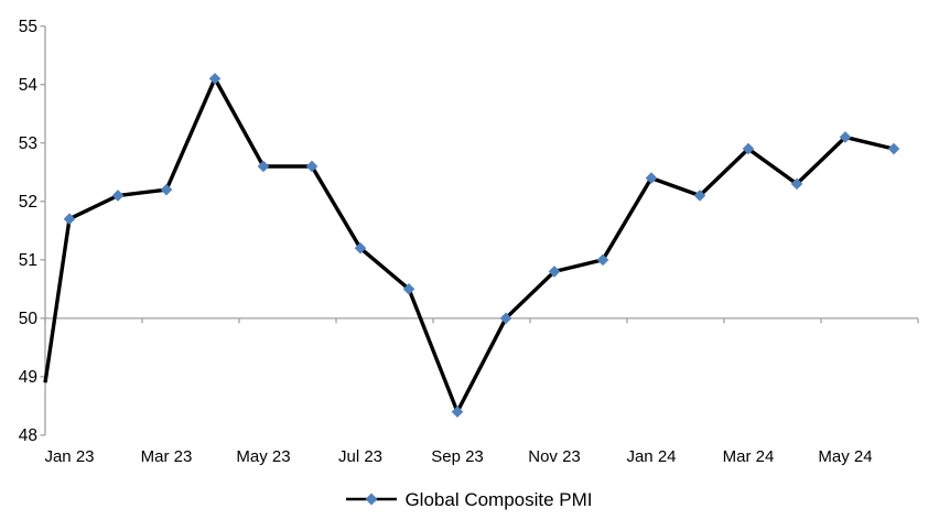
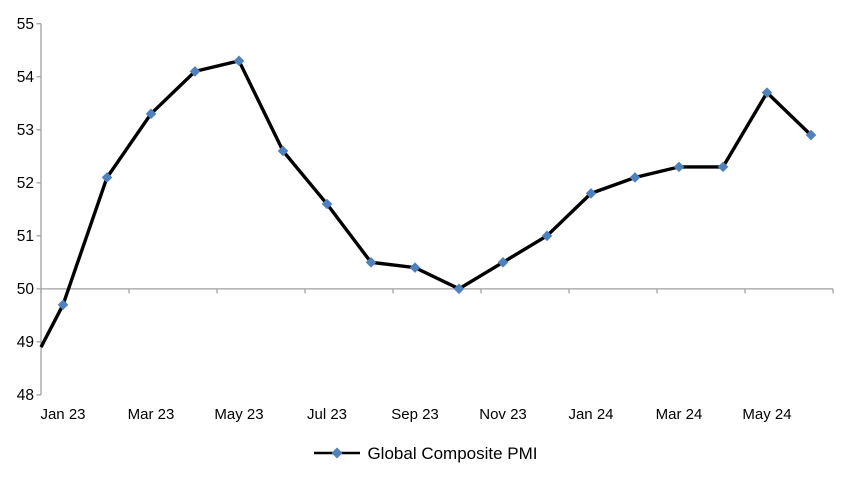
Jan 23: 51.7 -> 49.7
Mar 23: 52.2 -> 53.3
May 23: 52.6 -> 54.3
Jul 23: 51.2 -> 51.6
Sep 23: 48.4 -> 50.4
Nov 23: 50.8 -> 50.5
Jan 24: 52.4 -> 51.8
Mar 24: 52.9 -> 52.3
May 24: 53.1 -> 53.7
